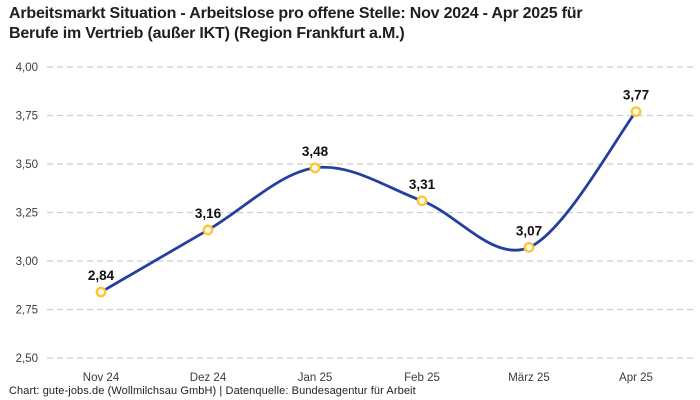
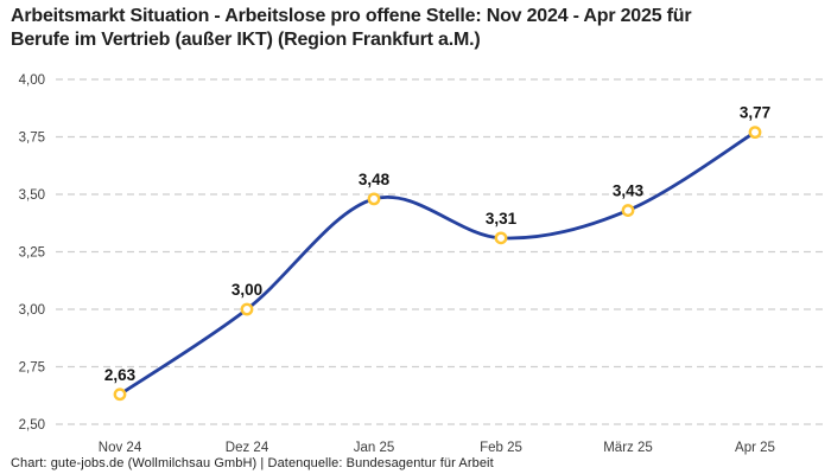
Nov 24: 2,84 -> 2,63
Dez 24: 3,16 -> 3,00
März 25: 3,07 -> 3,43
